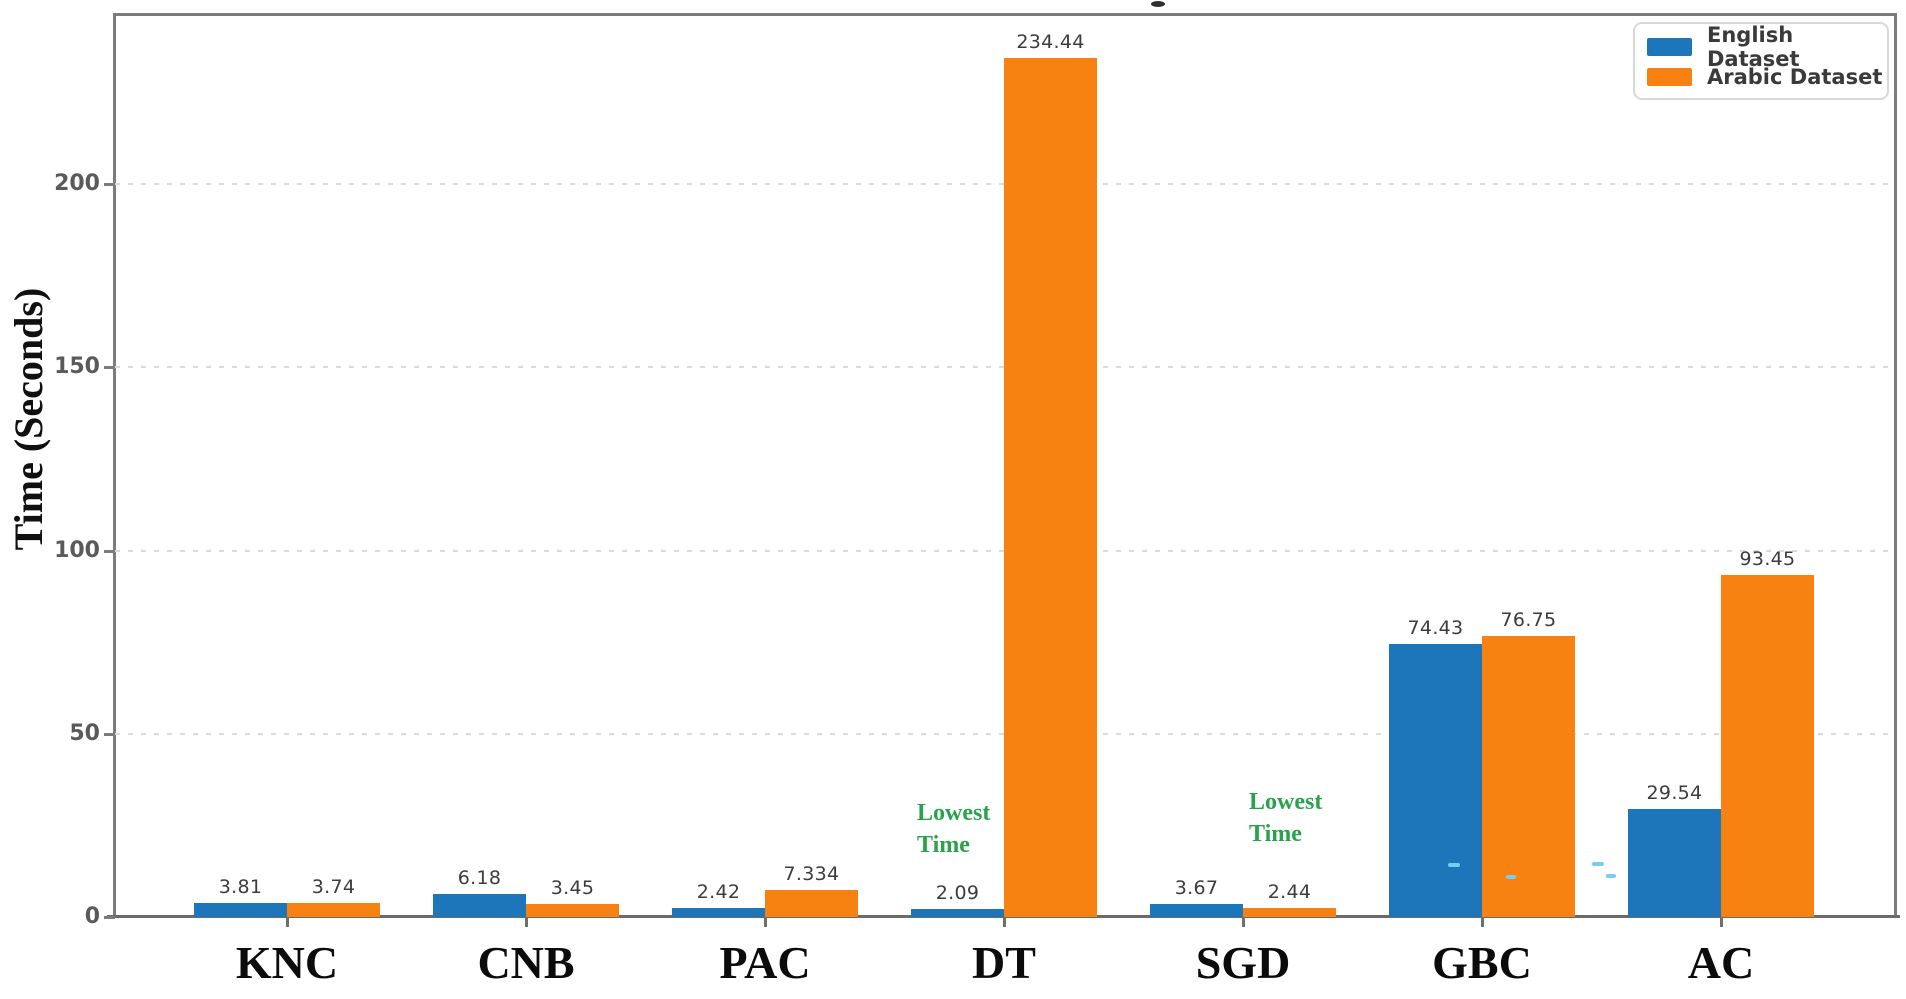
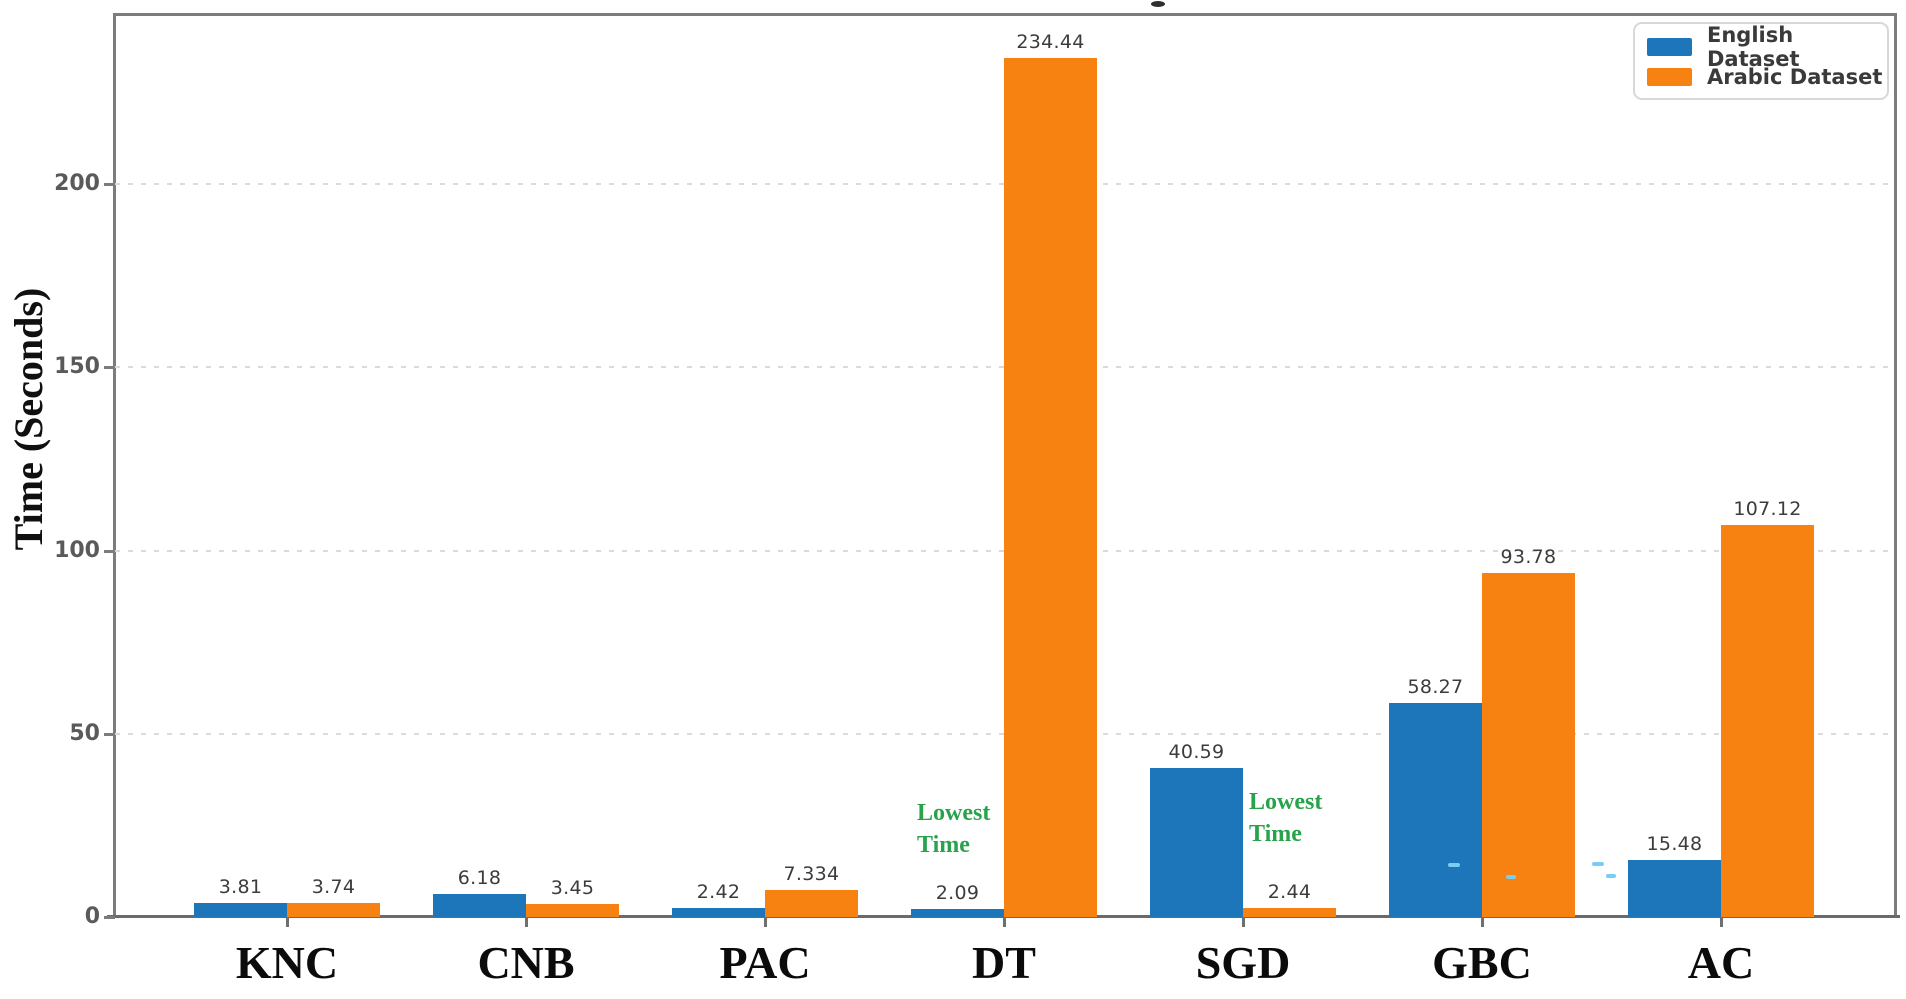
English Dataset/SGD: 3.67 -> 40.59
English Dataset/GBC: 74.43 -> 58.27
Arabic Dataset/GBC: 76.75 -> 93.78
English Dataset/AC: 29.54 -> 15.48
Arabic Dataset/AC: 93.45 -> 107.12
